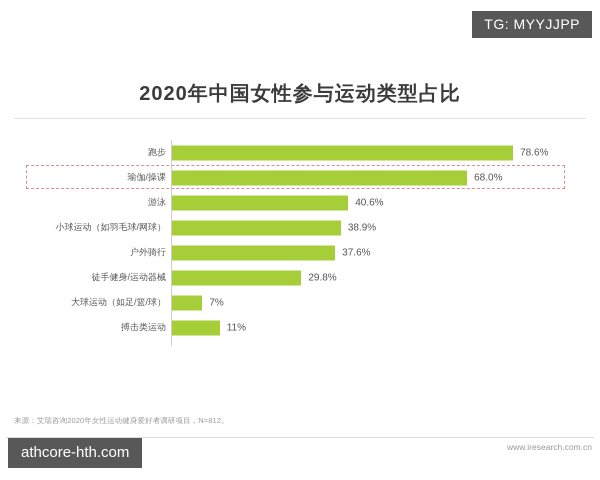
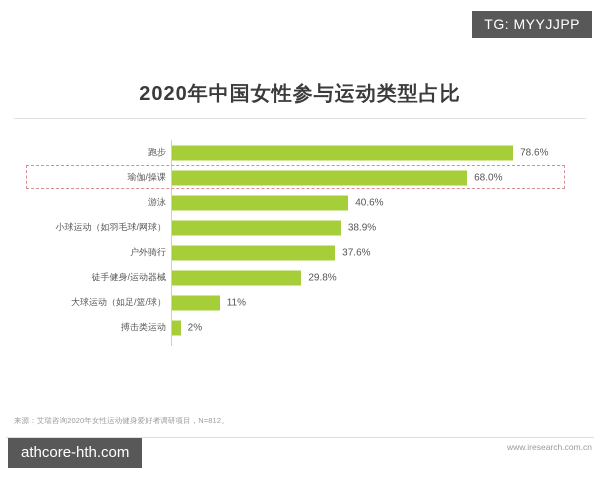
大球运动（如足/篮/球）: 7% -> 11%
搏击类运动: 11% -> 2%
